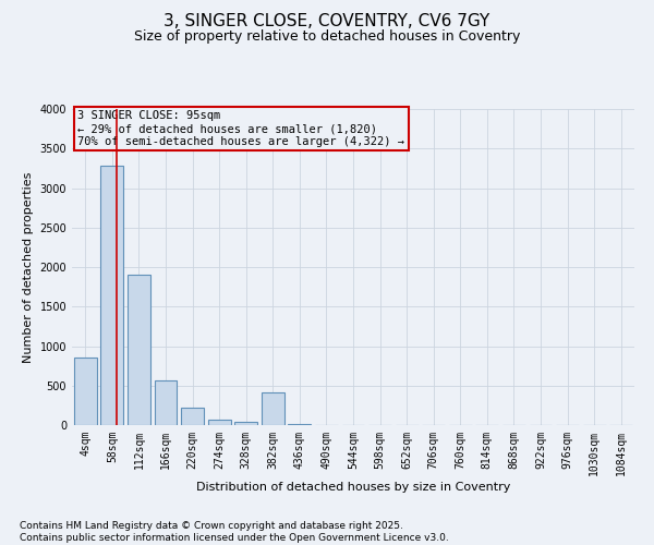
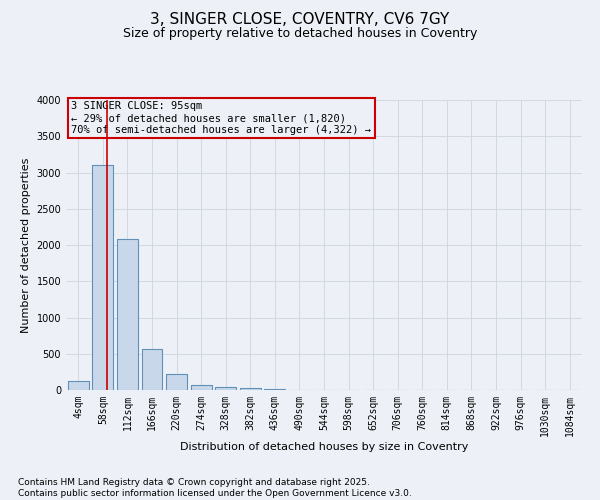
4sqm: 860 -> 130
58sqm: 3280 -> 3100
112sqm: 1900 -> 2080
382sqm: 420 -> 30
